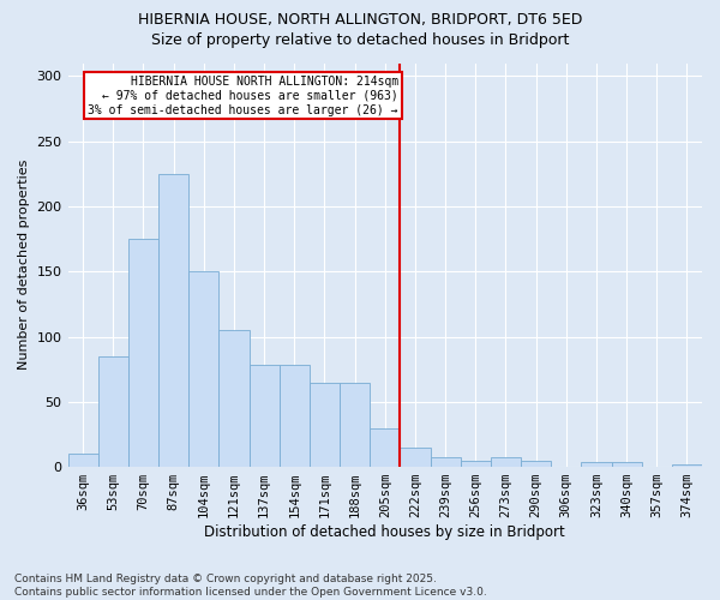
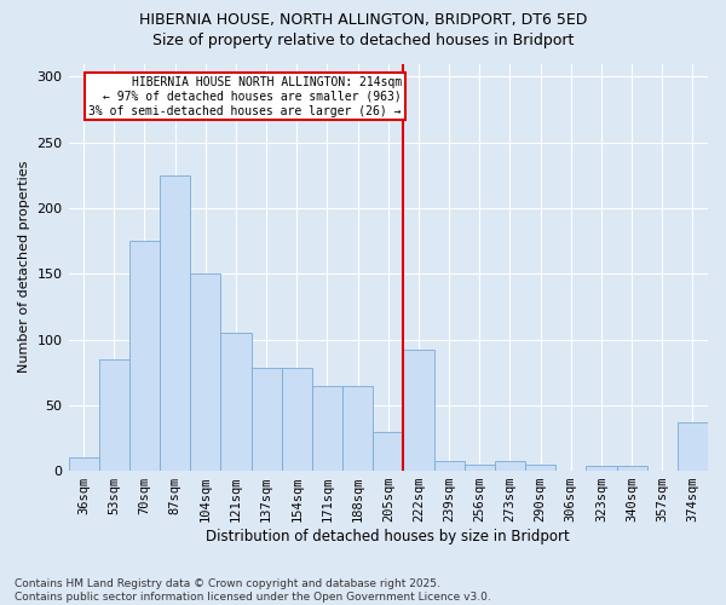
222sqm: 15 -> 92
374sqm: 2 -> 37
